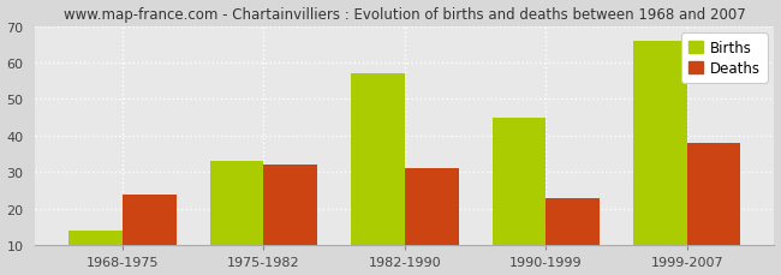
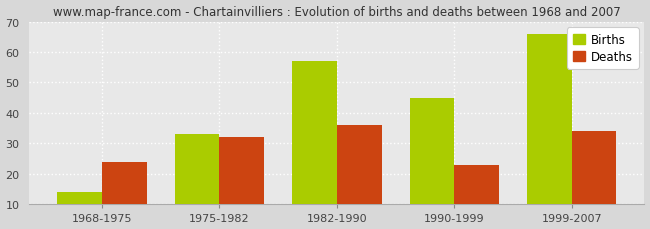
Deaths/1982-1990: 31 -> 36
Deaths/1999-2007: 38 -> 34
